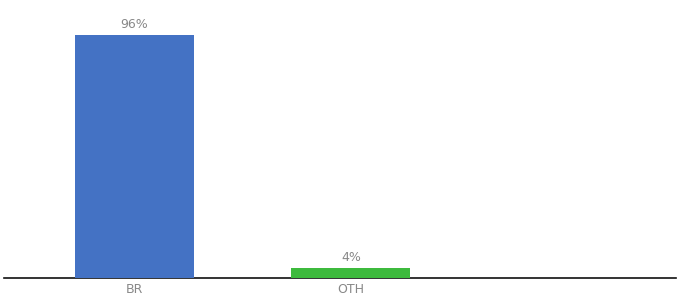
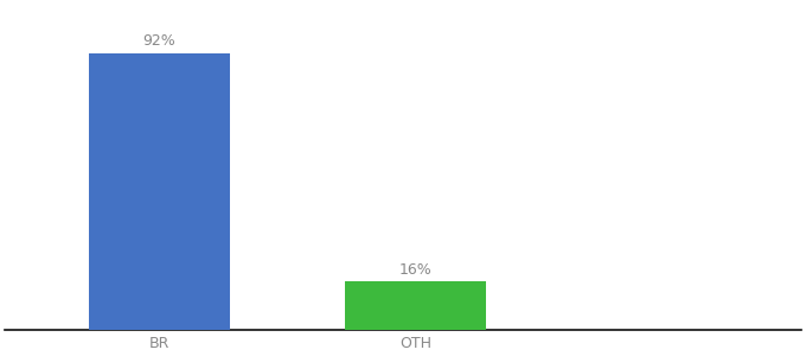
BR: 96% -> 92%
OTH: 4% -> 16%
